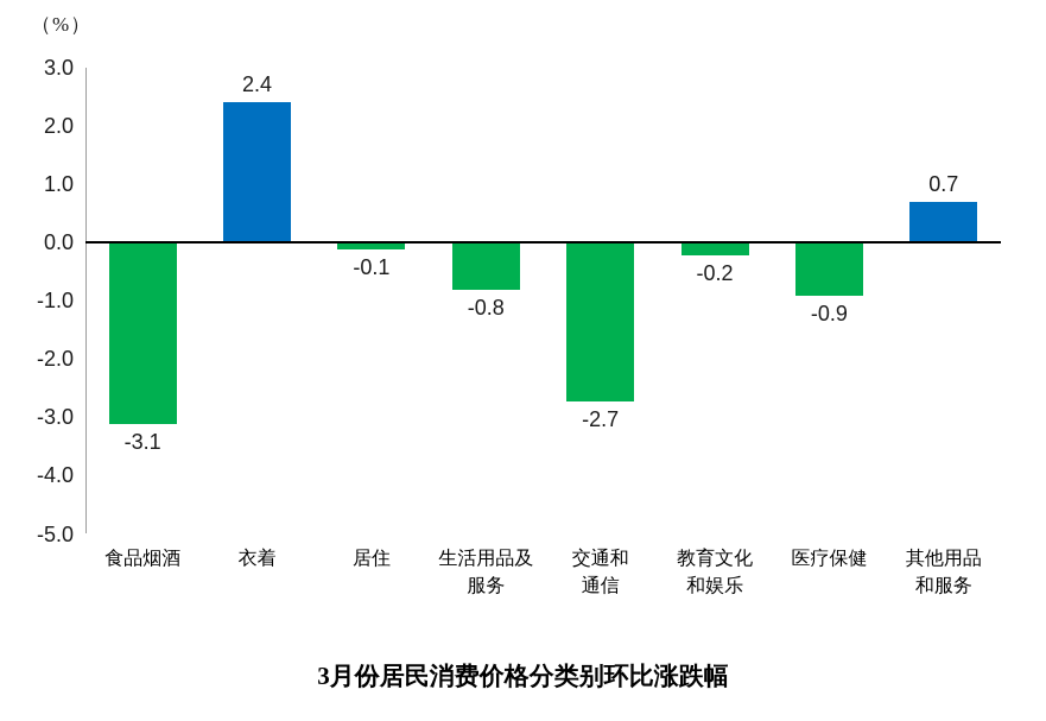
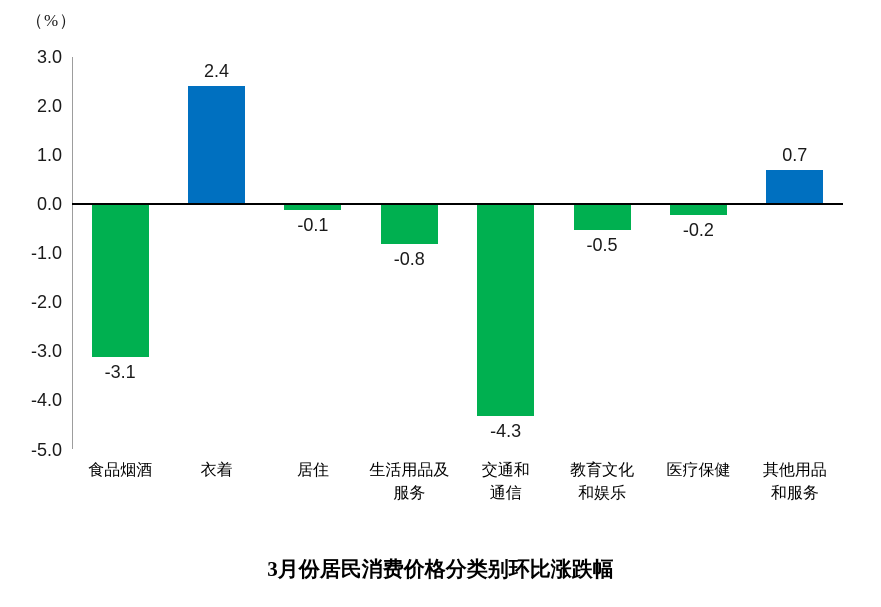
交通和 通信: -2.7 -> -4.3
教育文化 和娱乐: -0.2 -> -0.5
医疗保健: -0.9 -> -0.2
